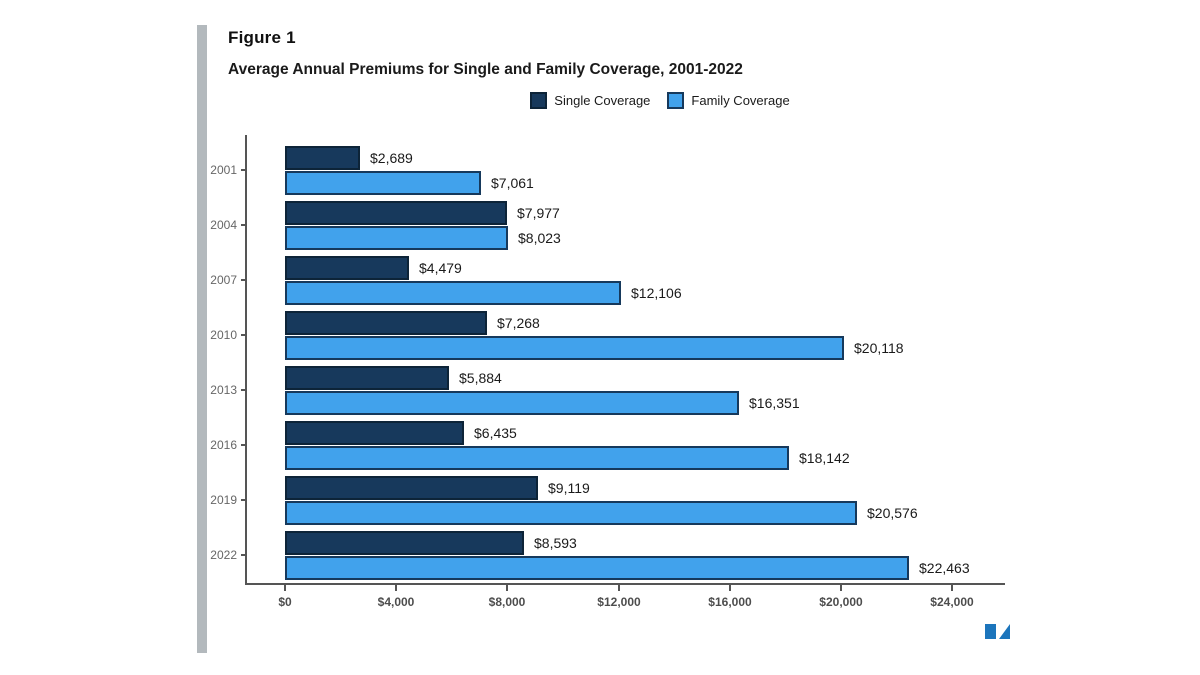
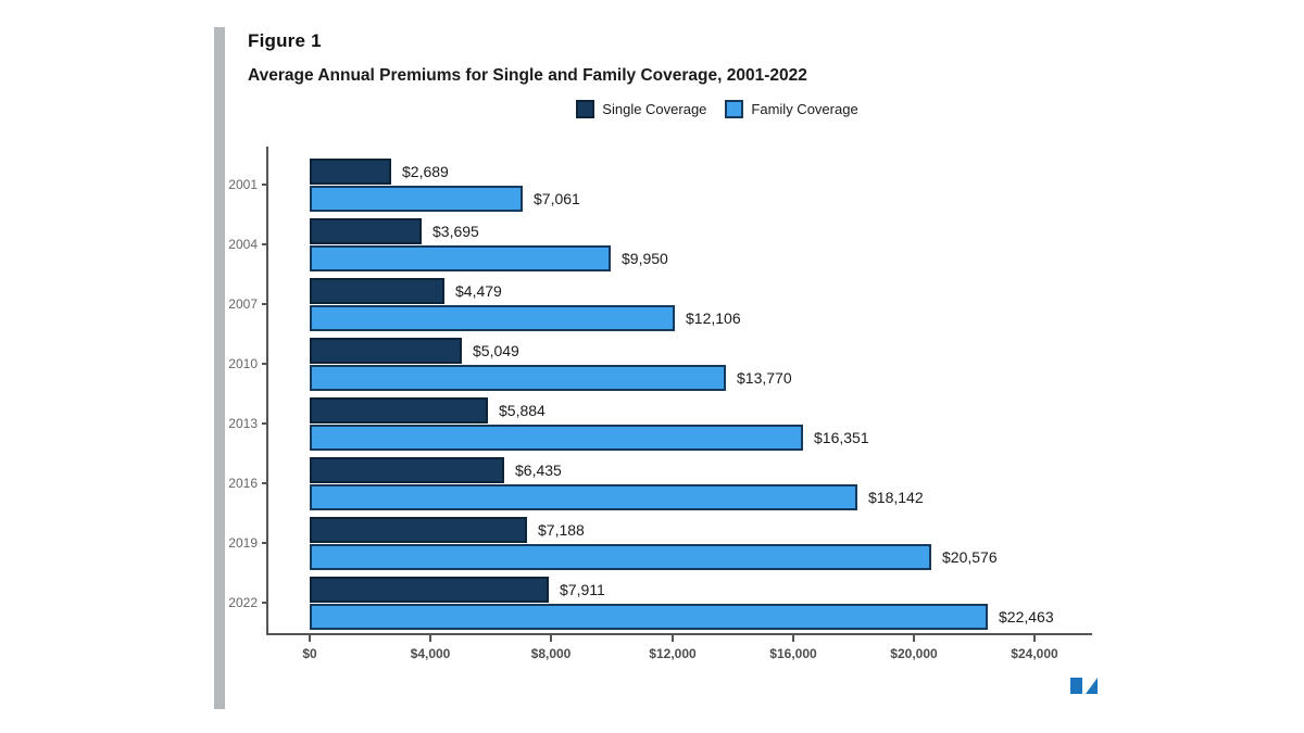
Single Coverage/2004: $7,977 -> $3,695
Family Coverage/2004: $8,023 -> $9,950
Single Coverage/2010: $7,268 -> $5,049
Family Coverage/2010: $20,118 -> $13,770
Single Coverage/2019: $9,119 -> $7,188
Single Coverage/2022: $8,593 -> $7,911
